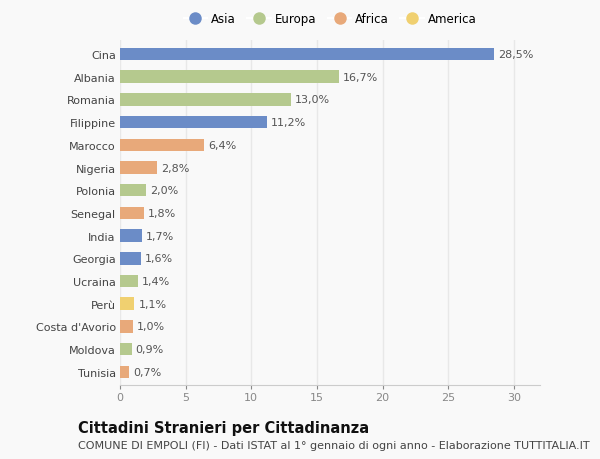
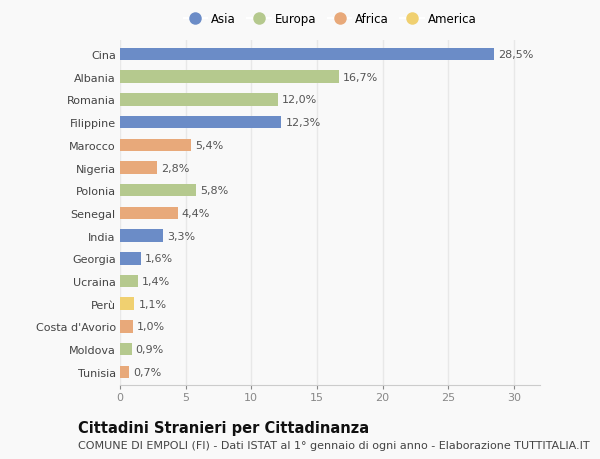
Romania: 13,0% -> 12,0%
Filippine: 11,2% -> 12,3%
Marocco: 6,4% -> 5,4%
Polonia: 2,0% -> 5,8%
Senegal: 1,8% -> 4,4%
India: 1,7% -> 3,3%
